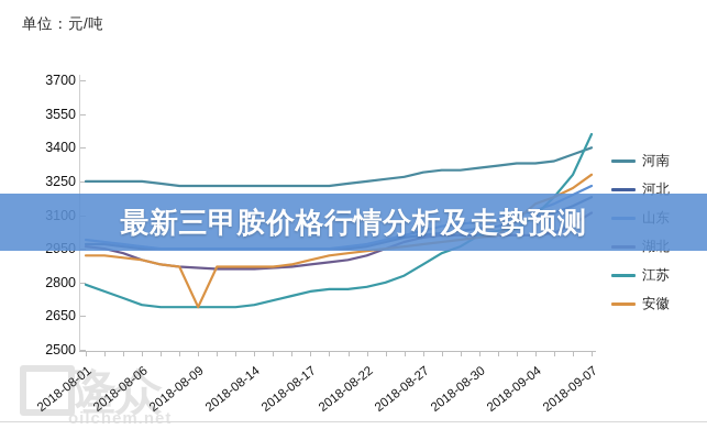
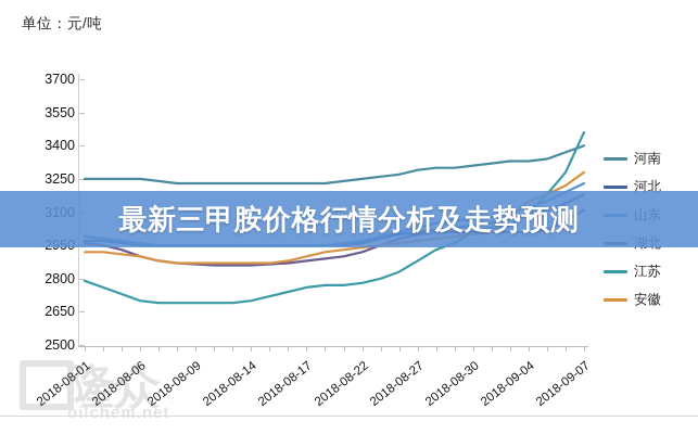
安徽/2018-08-09: 2690 -> 2870
